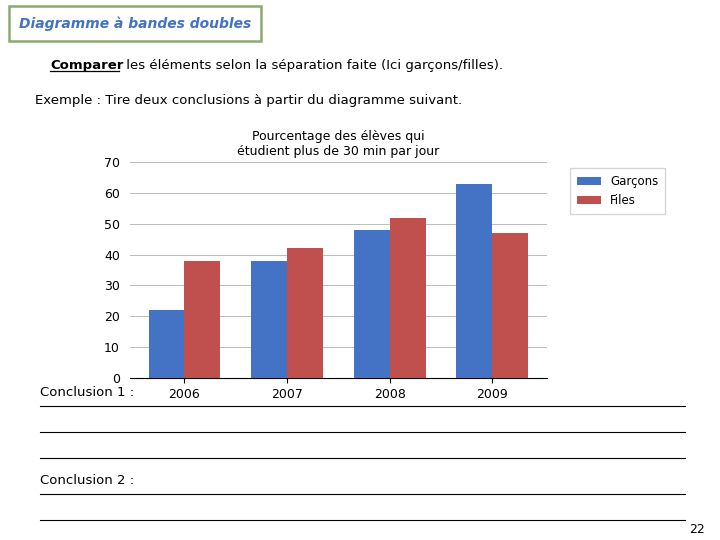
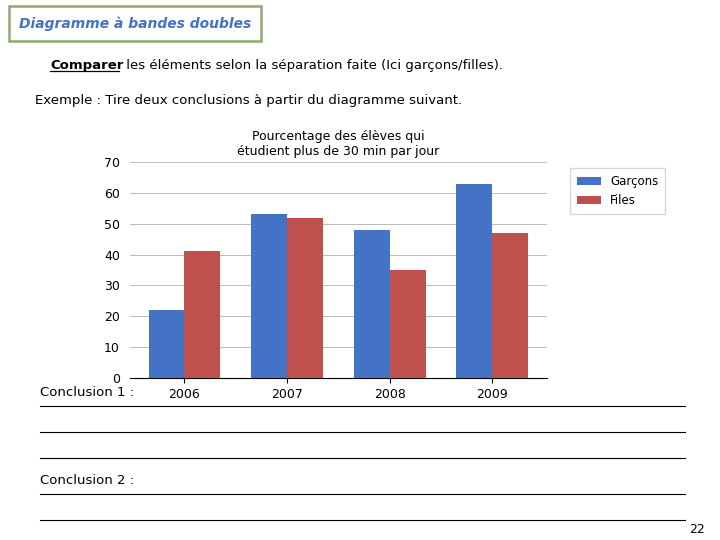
Files/2006: 38 -> 41
Garçons/2007: 38 -> 53
Files/2007: 42 -> 52
Files/2008: 52 -> 35
